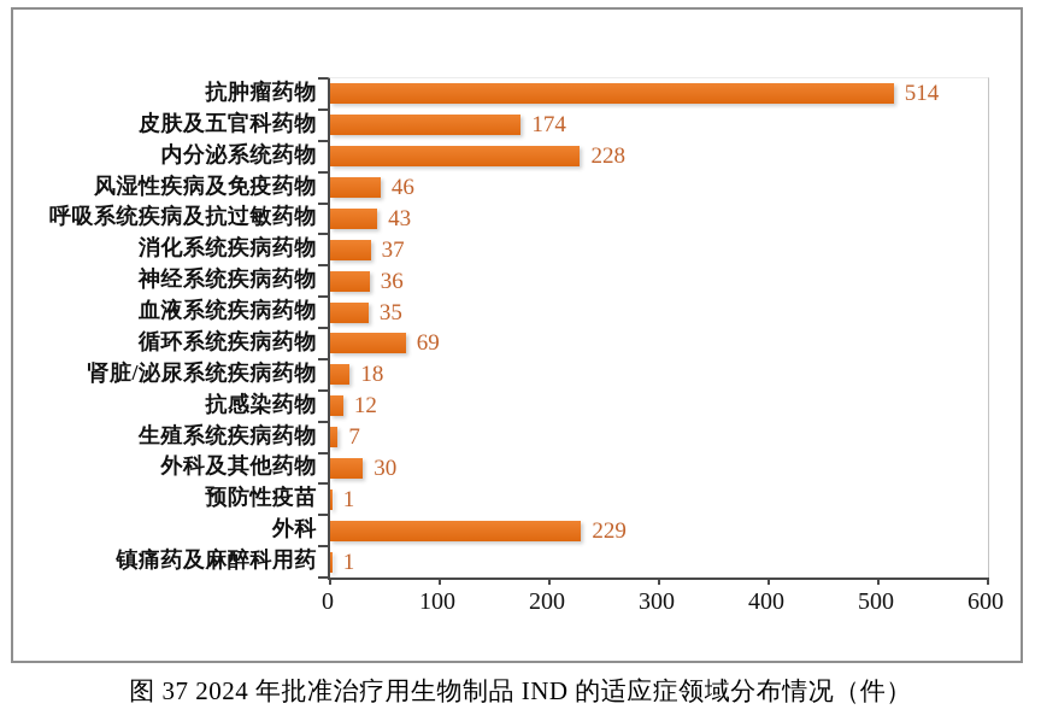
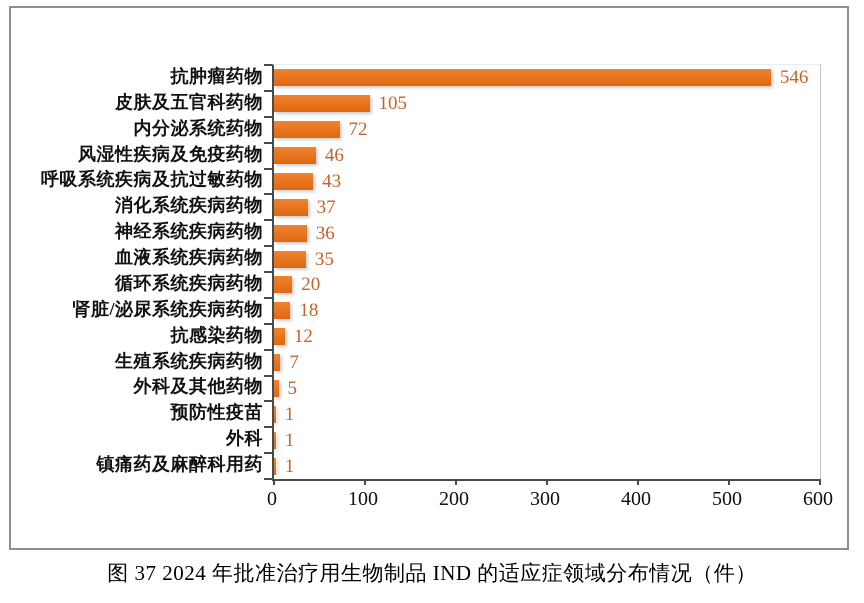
抗肿瘤药物: 514 -> 546
皮肤及五官科药物: 174 -> 105
内分泌系统药物: 228 -> 72
循环系统疾病药物: 69 -> 20
外科及其他药物: 30 -> 5
外科: 229 -> 1
